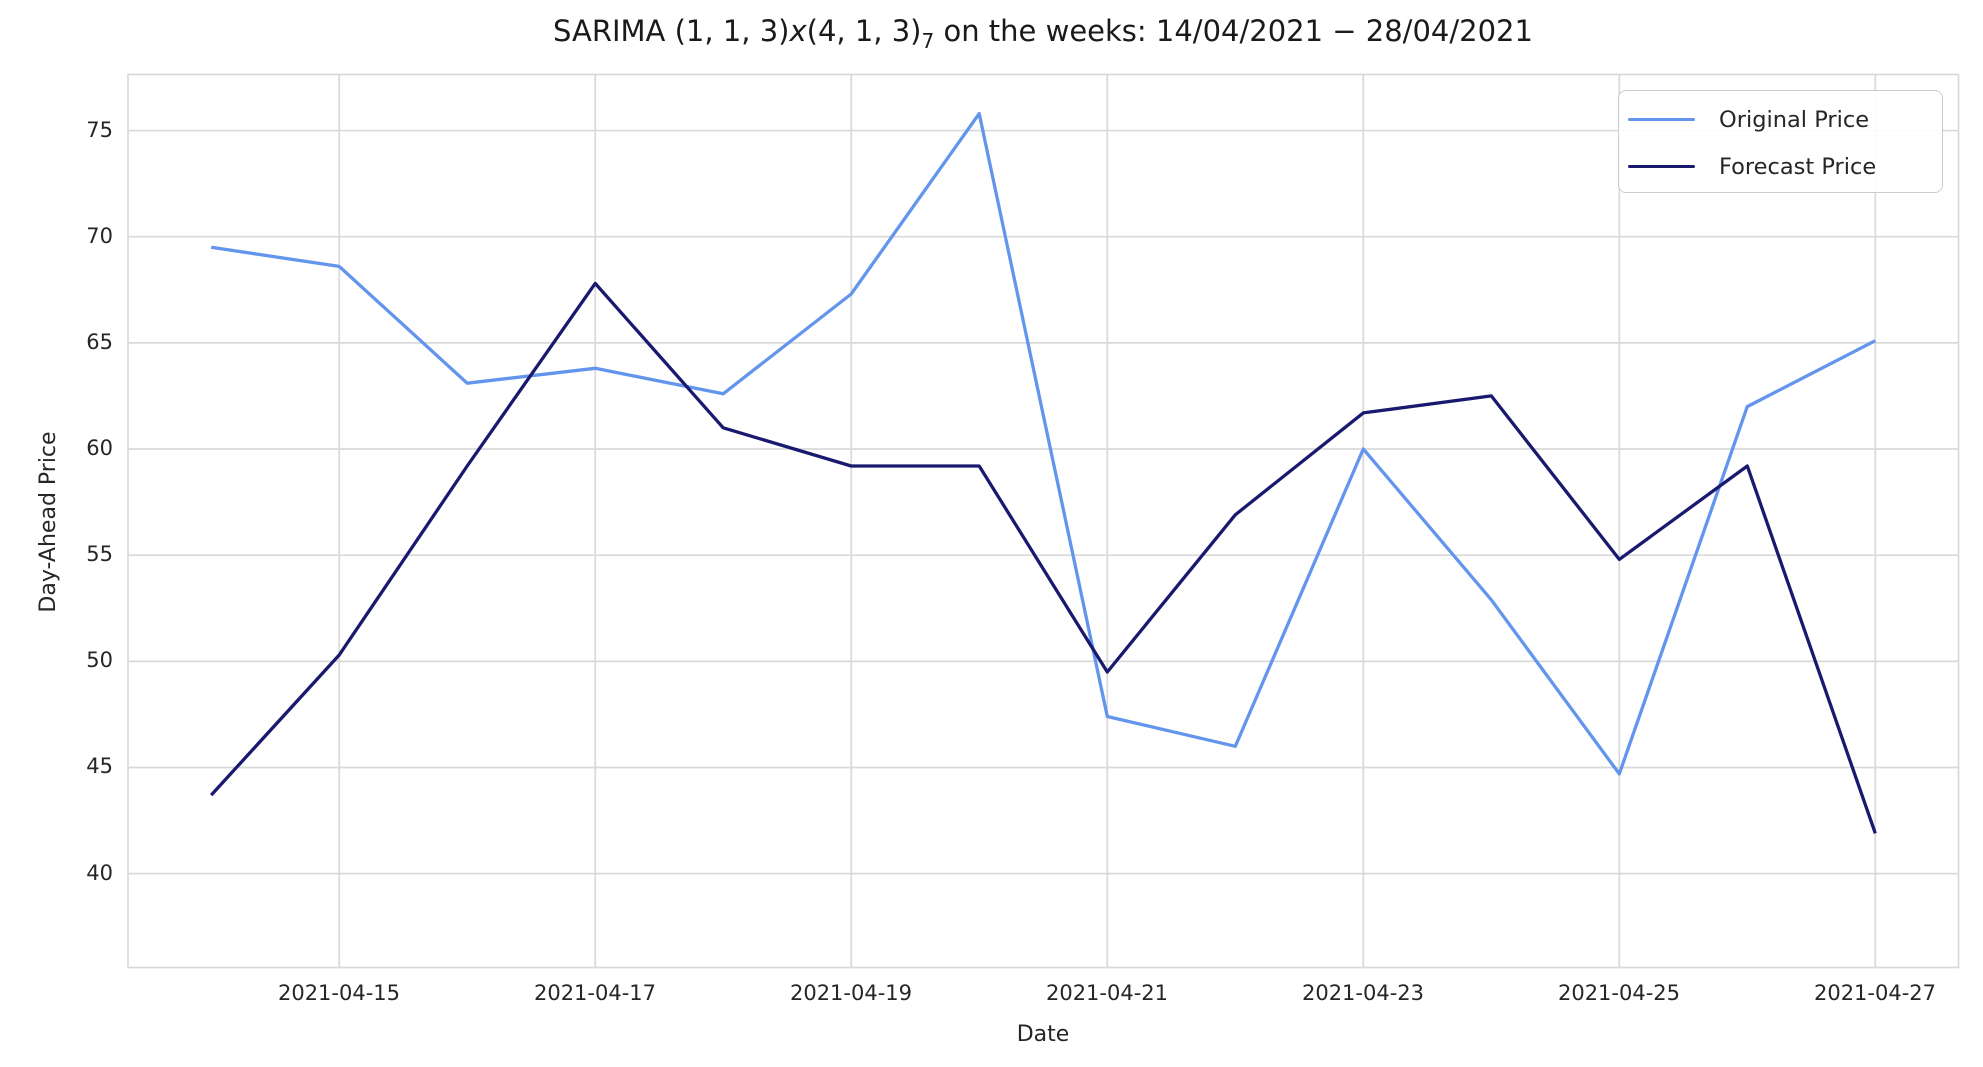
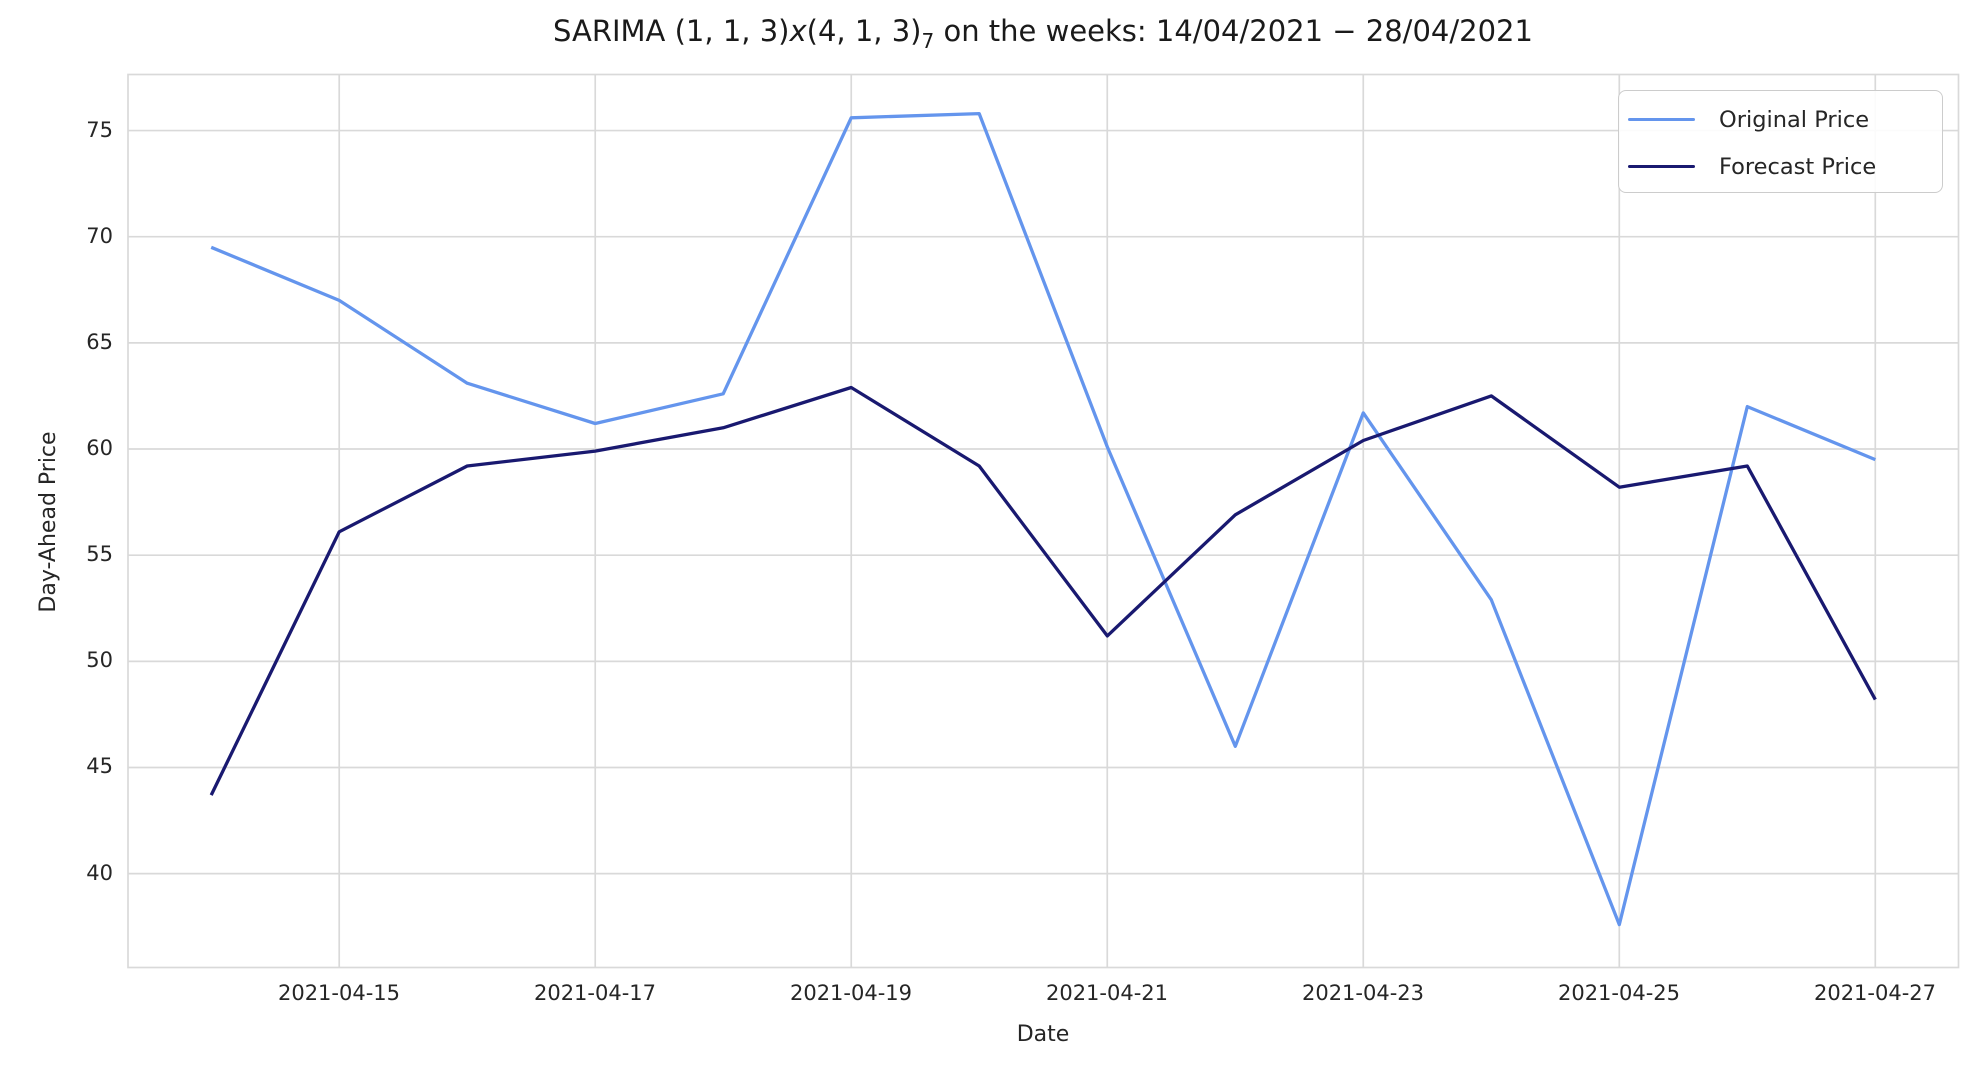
Original Price/2021-04-15: 68.6 -> 67.0
Forecast Price/2021-04-15: 50.3 -> 56.1
Original Price/2021-04-17: 63.8 -> 61.2
Forecast Price/2021-04-17: 67.8 -> 59.9
Original Price/2021-04-19: 67.3 -> 75.6
Forecast Price/2021-04-19: 59.2 -> 62.9
Original Price/2021-04-21: 47.4 -> 60.1
Forecast Price/2021-04-21: 49.5 -> 51.2
Original Price/2021-04-23: 60.0 -> 61.7
Forecast Price/2021-04-23: 61.7 -> 60.4
Original Price/2021-04-25: 44.7 -> 37.6
Forecast Price/2021-04-25: 54.8 -> 58.2
Original Price/2021-04-27: 65.1 -> 59.5
Forecast Price/2021-04-27: 41.9 -> 48.2
